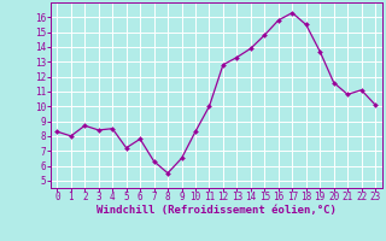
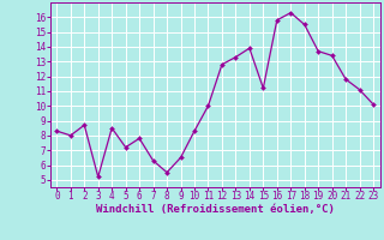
3: 8.4 -> 5.2
15: 14.8 -> 11.2
20: 11.6 -> 13.4
21: 10.8 -> 11.8
